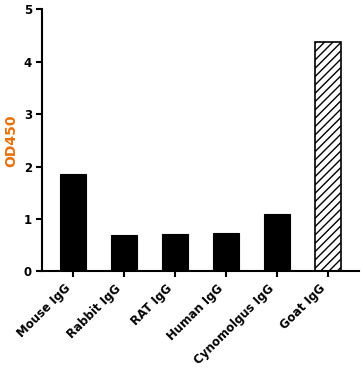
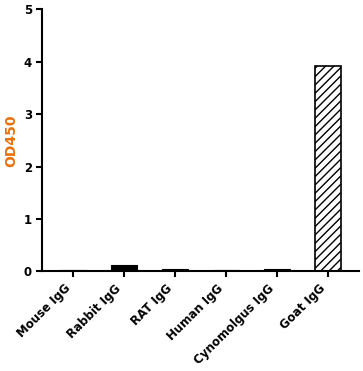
Mouse IgG: 1.86 -> 0.03
Rabbit IgG: 0.70 -> 0.13
RAT IgG: 0.72 -> 0.05
Human IgG: 0.74 -> 0.03
Cynomolgus IgG: 1.10 -> 0.05
Goat IgG: 4.38 -> 3.92
